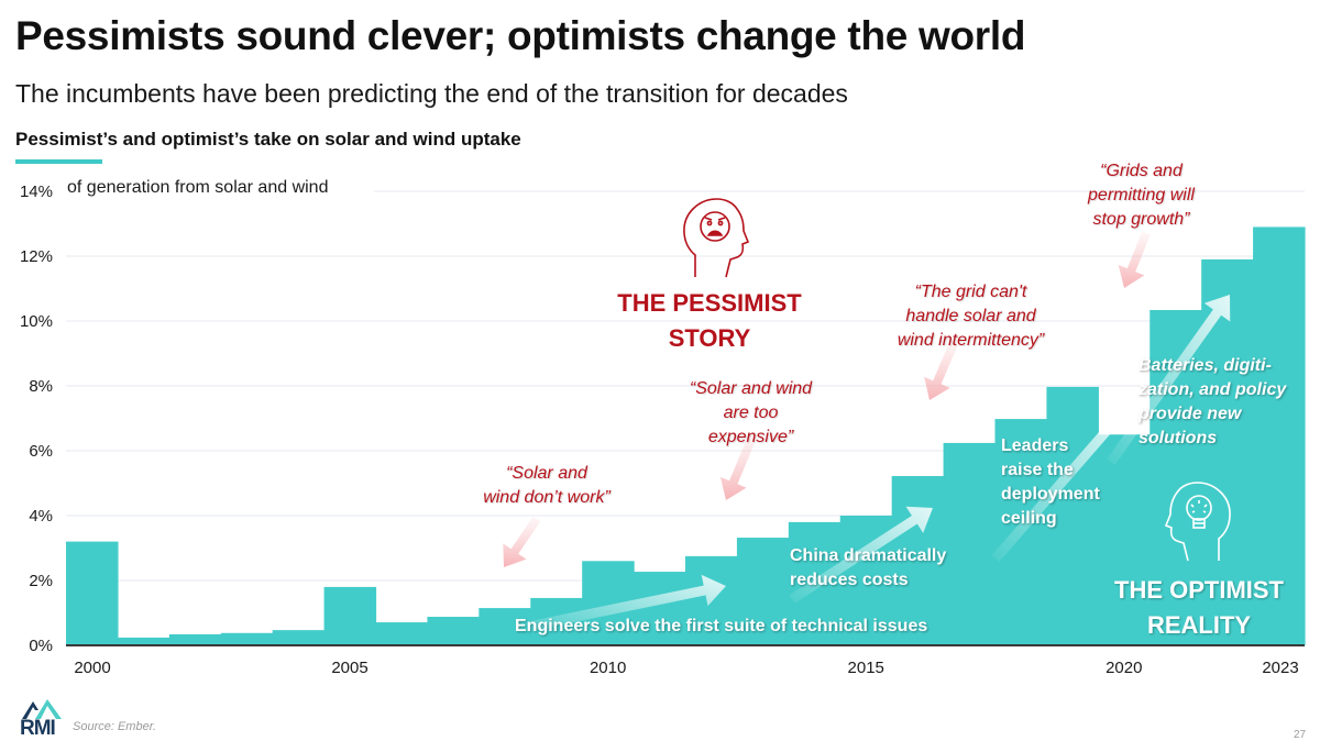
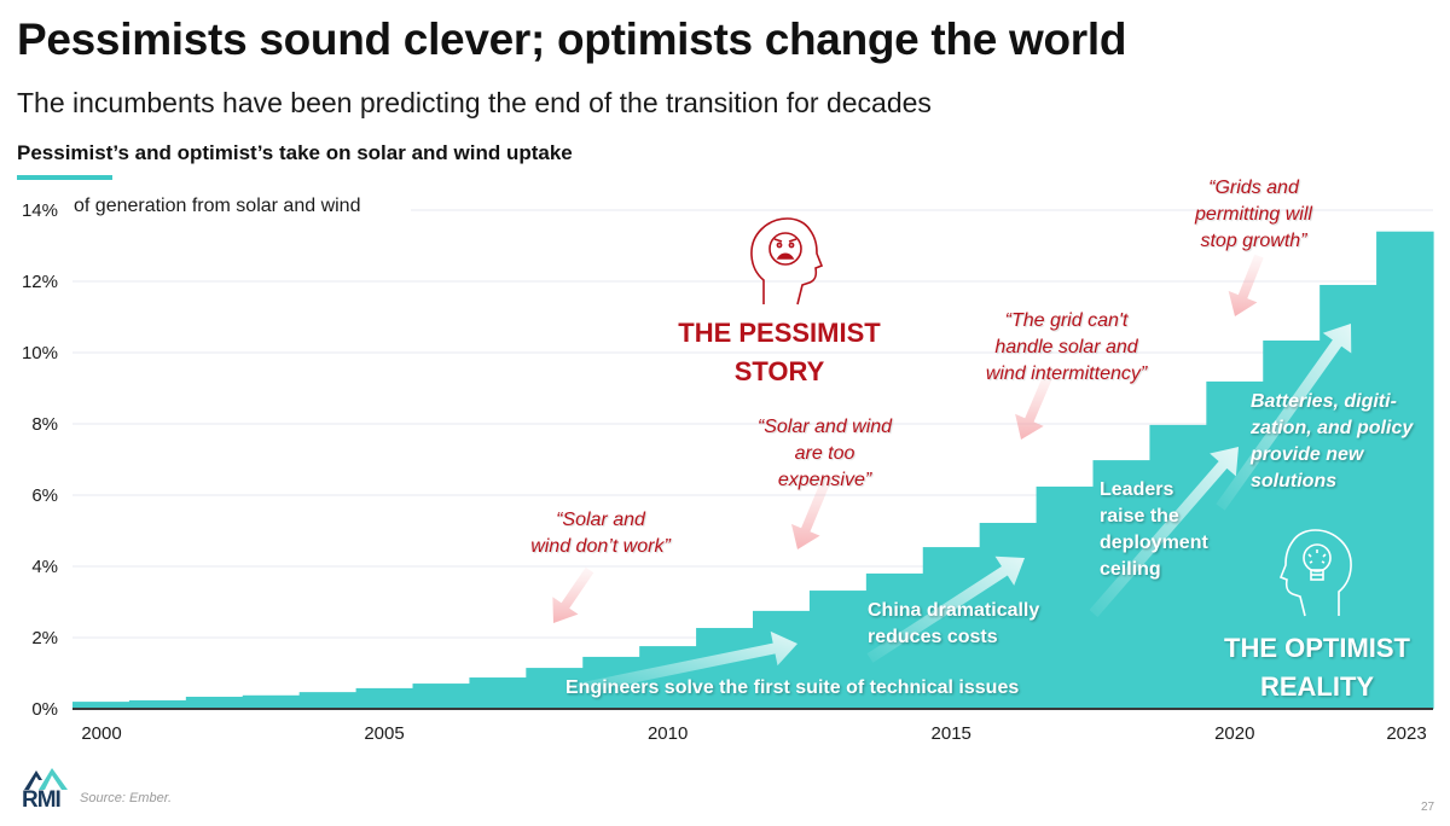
2000: 3.2% -> 0.2%
2005: 1.8% -> 0.6%
2010: 2.6% -> 1.8%
2015: 4.0% -> 4.5%
2020: 6.5% -> 9.2%
2023: 12.9% -> 13.4%
